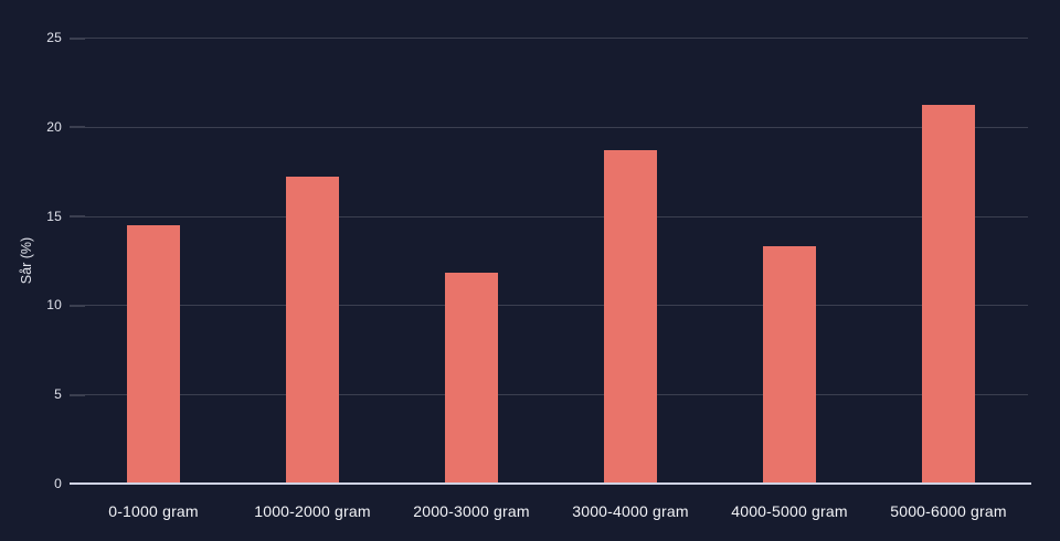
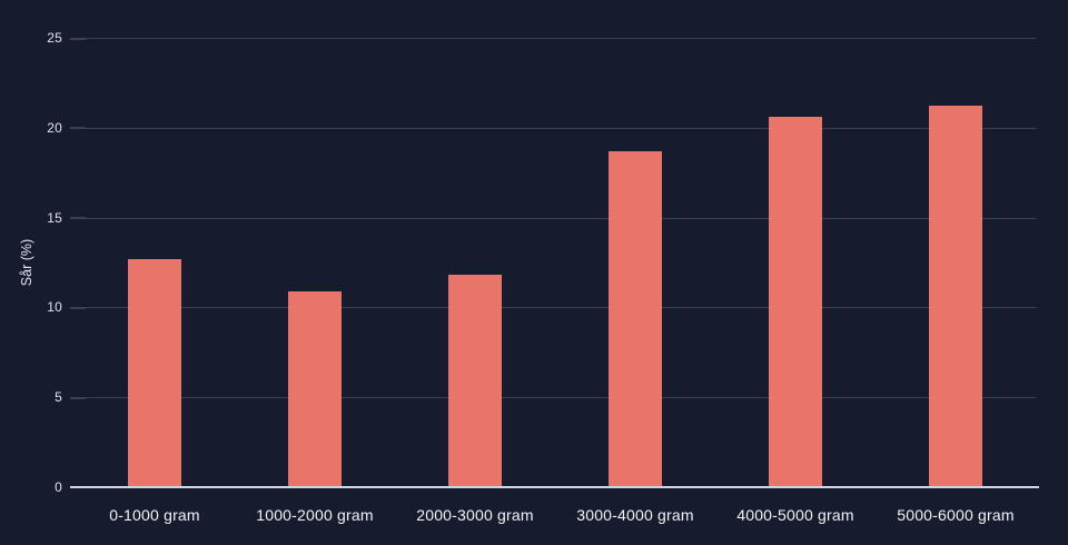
0-1000 gram: 14.5 -> 12.7
1000-2000 gram: 17.2 -> 10.9
4000-5000 gram: 13.3 -> 20.6
